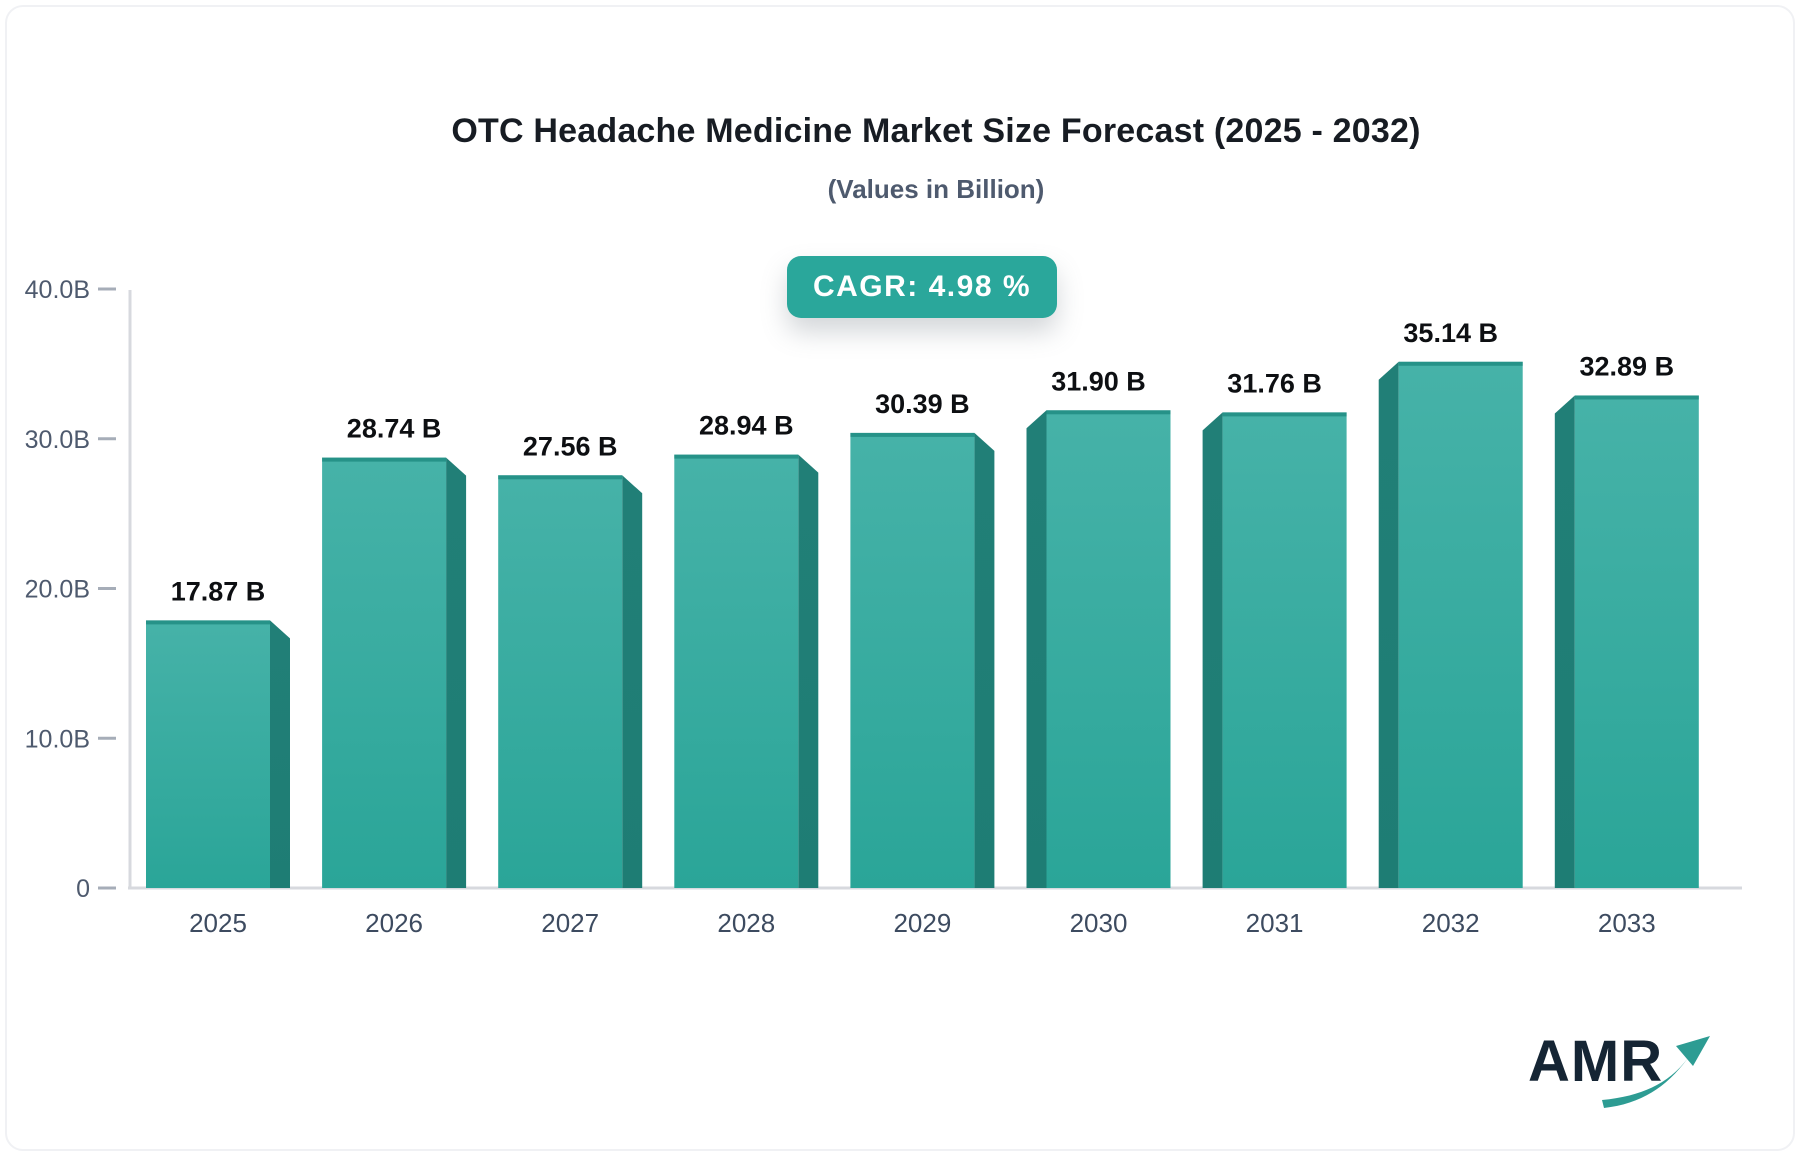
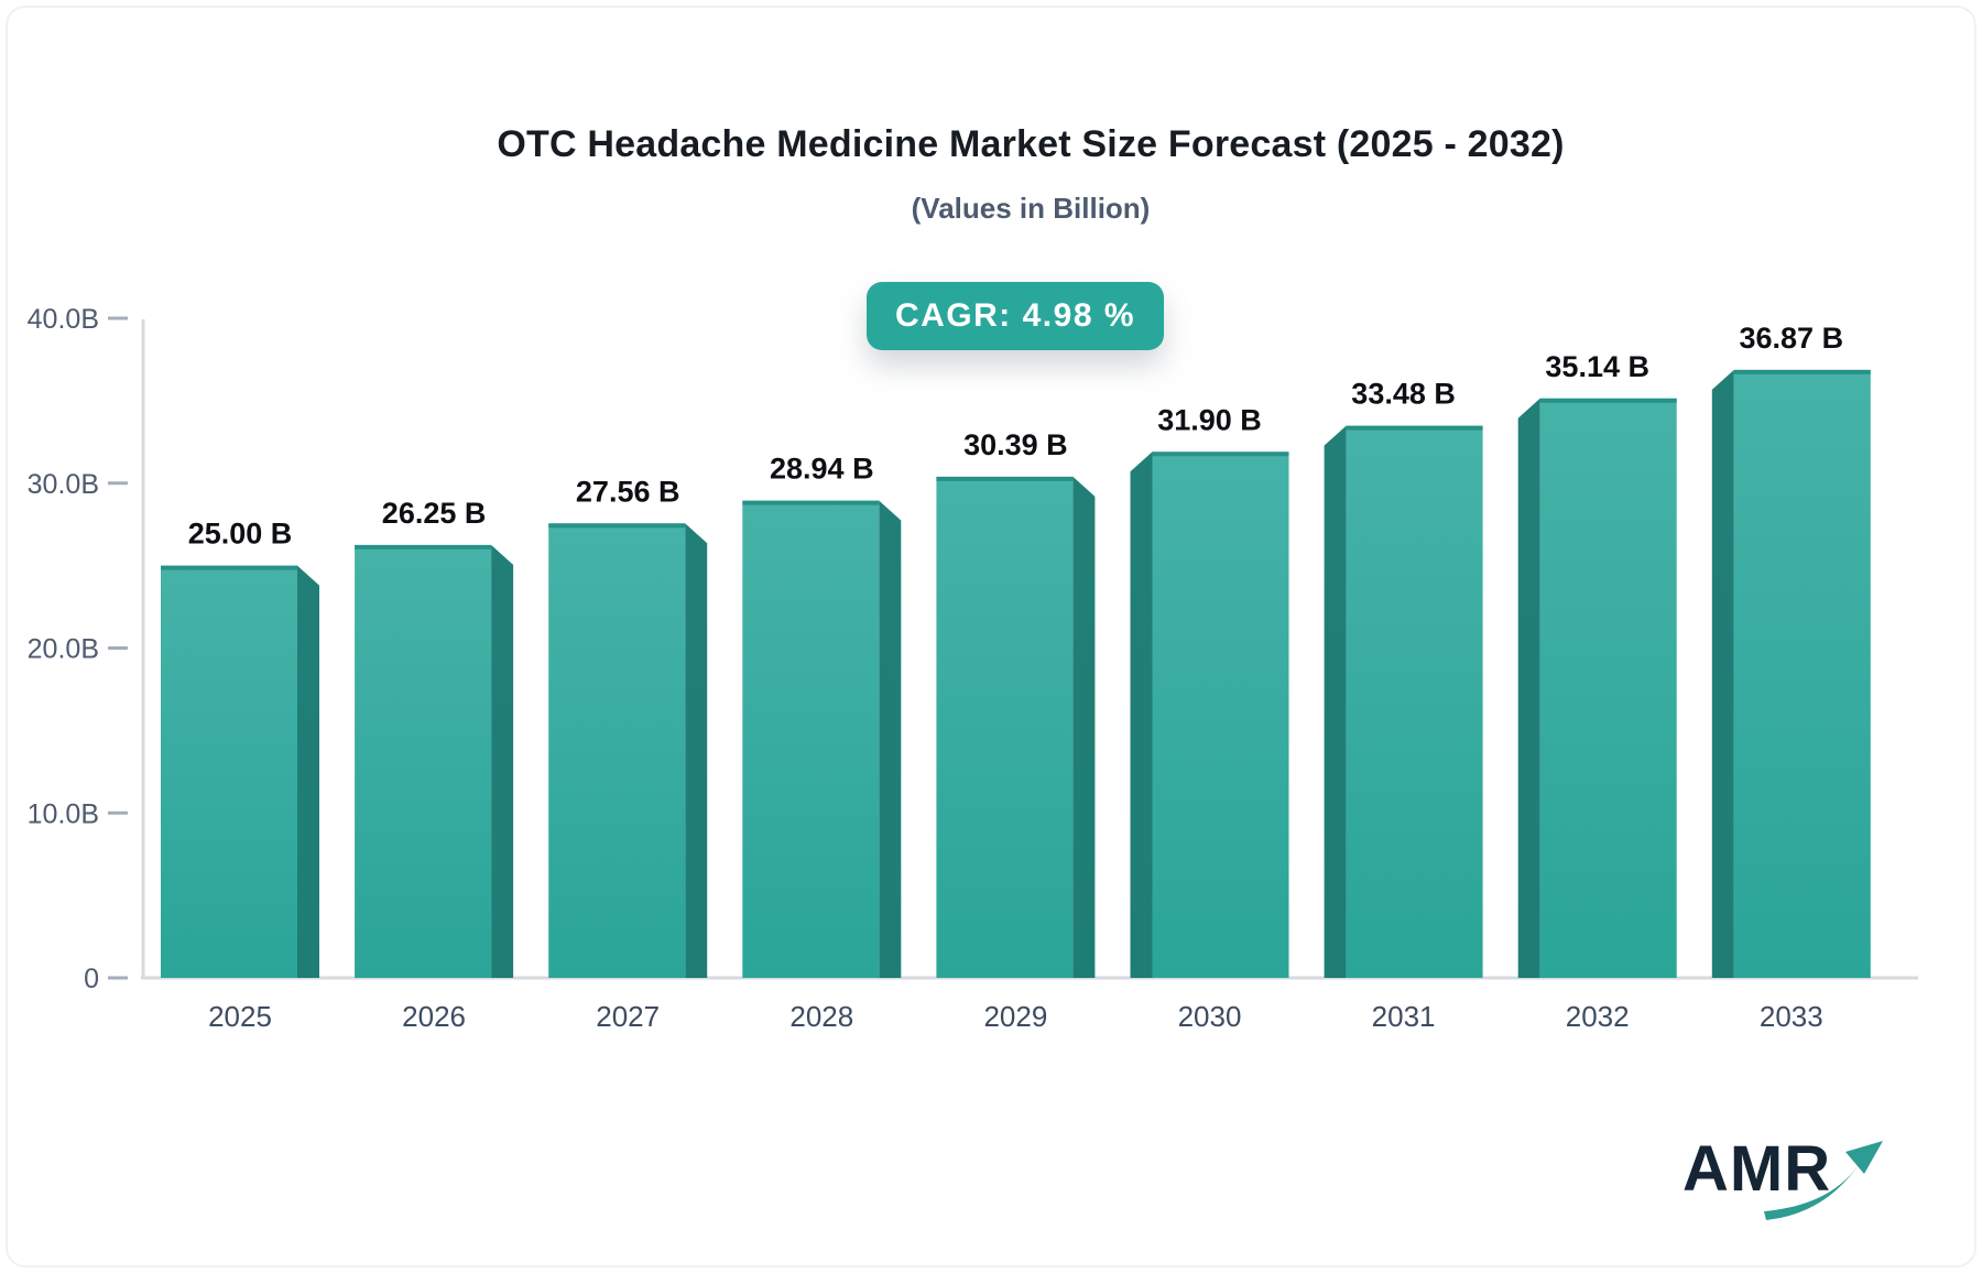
2025: 17.87 -> 25.00
2026: 28.74 -> 26.25
2031: 31.76 -> 33.48
2033: 32.89 -> 36.87
